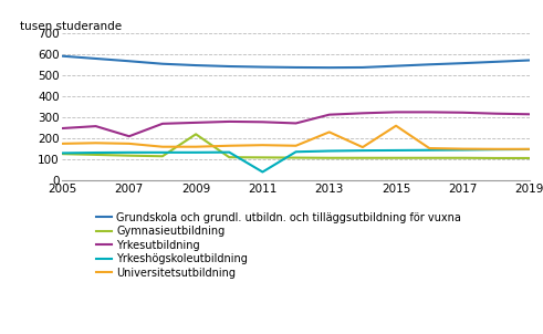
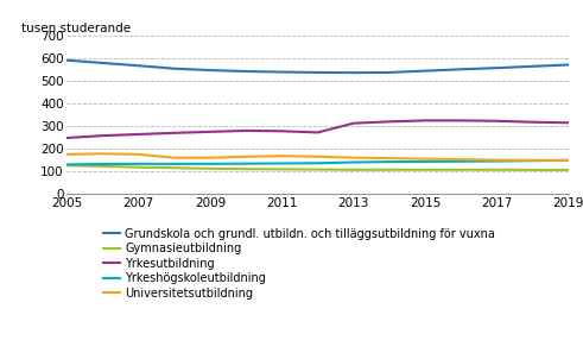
Yrkesutbildning/2007: 210 -> 260
Gymnasieutbildning/2009: 220 -> 110
Yrkeshögskoleutbildning/2011: 40 -> 140
Universitetsutbildning/2013: 230 -> 160
Universitetsutbildning/2015: 260 -> 160
